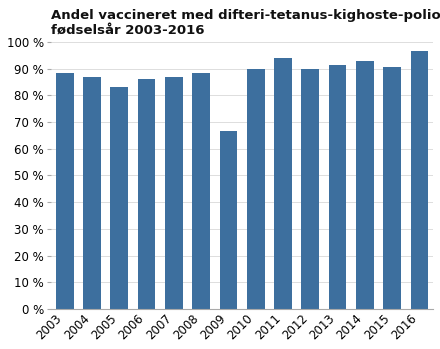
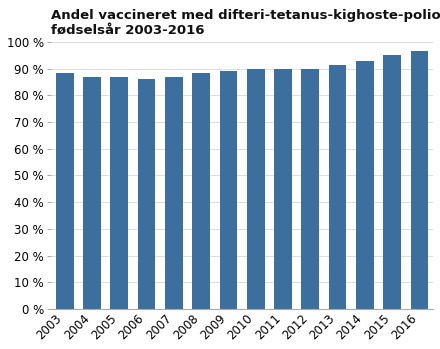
2005: 83.0 % -> 87.0 %
2009: 66.5 % -> 89.0 %
2011: 94.0 % -> 90.0 %
2015: 90.5 % -> 95.0 %
